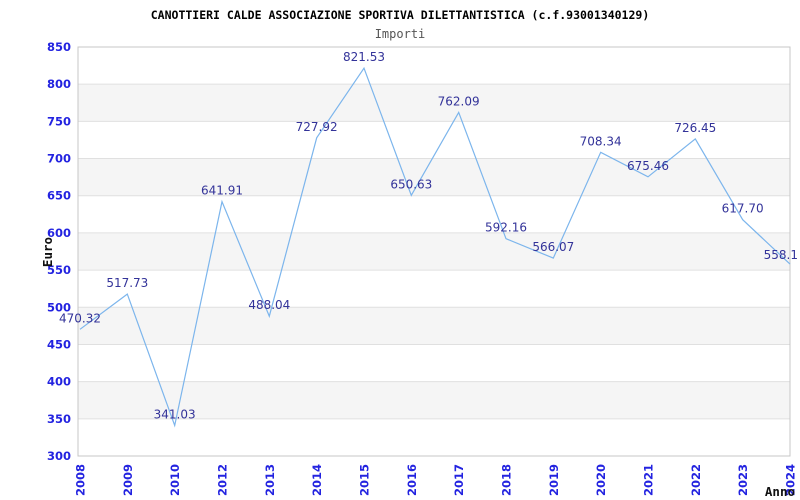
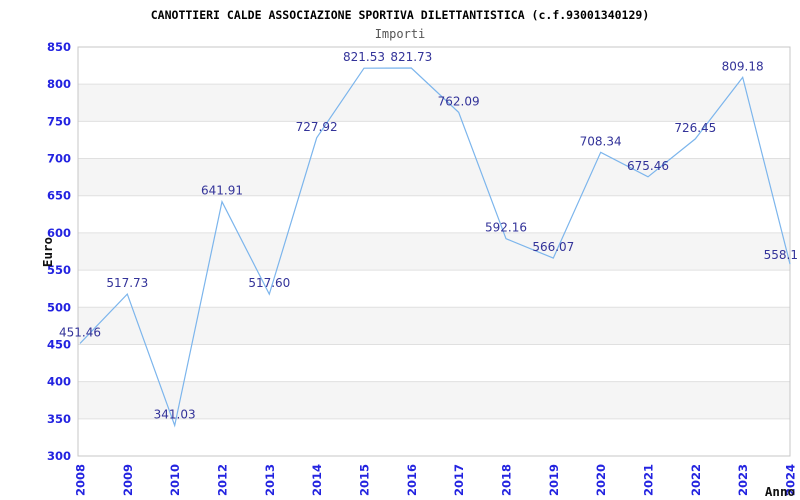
2008: 470.32 -> 451.46
2013: 488.04 -> 517.60
2016: 650.63 -> 821.73
2023: 617.70 -> 809.18
